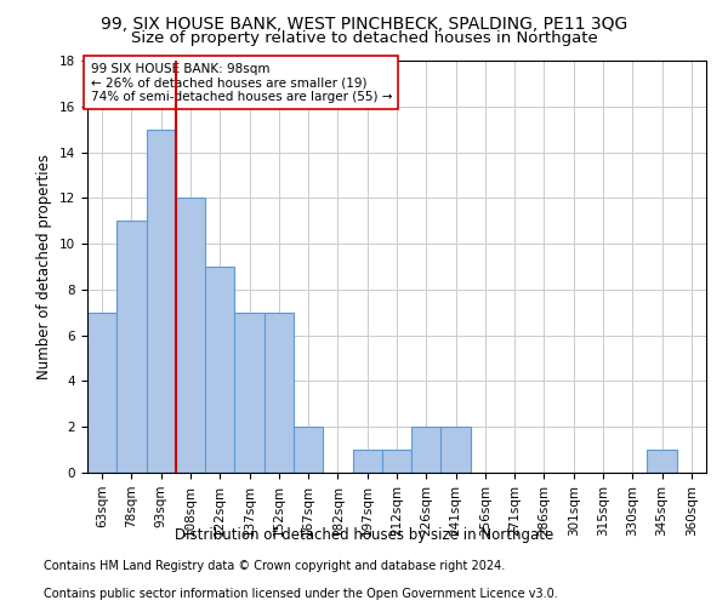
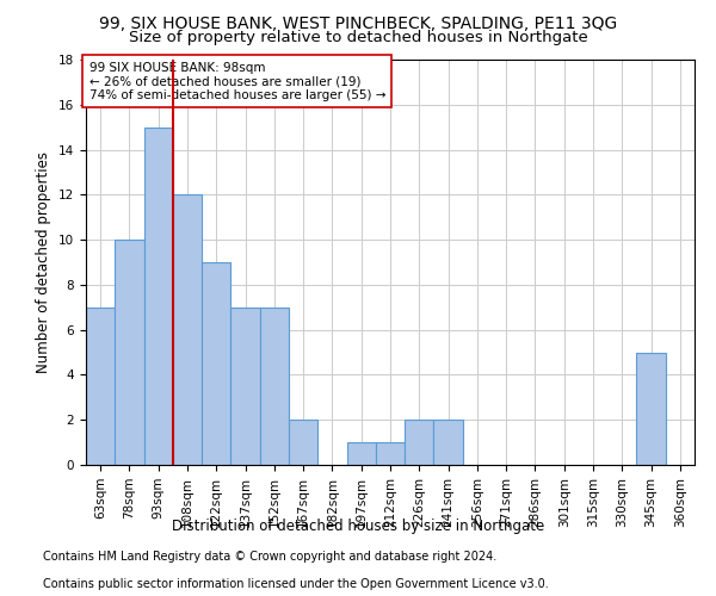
78sqm: 11 -> 10
345sqm: 1 -> 5
